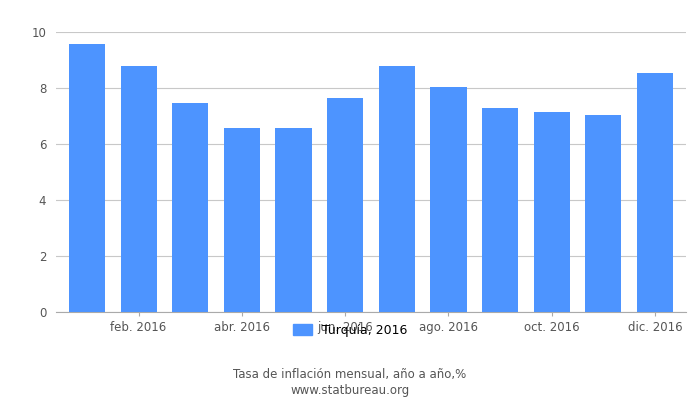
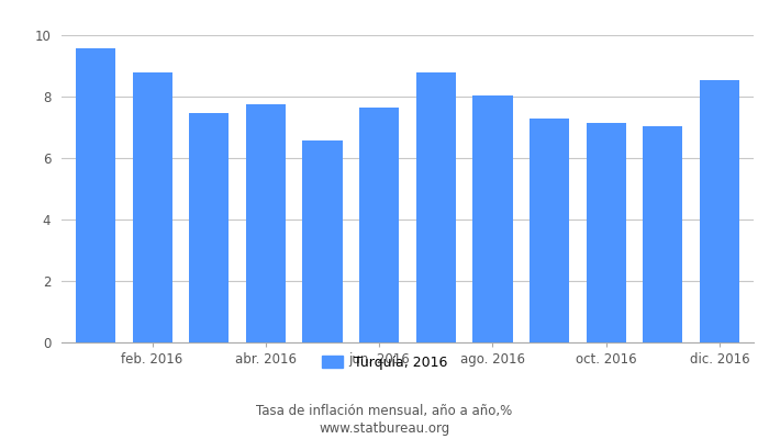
abr. 2016: 6.57 -> 7.75
